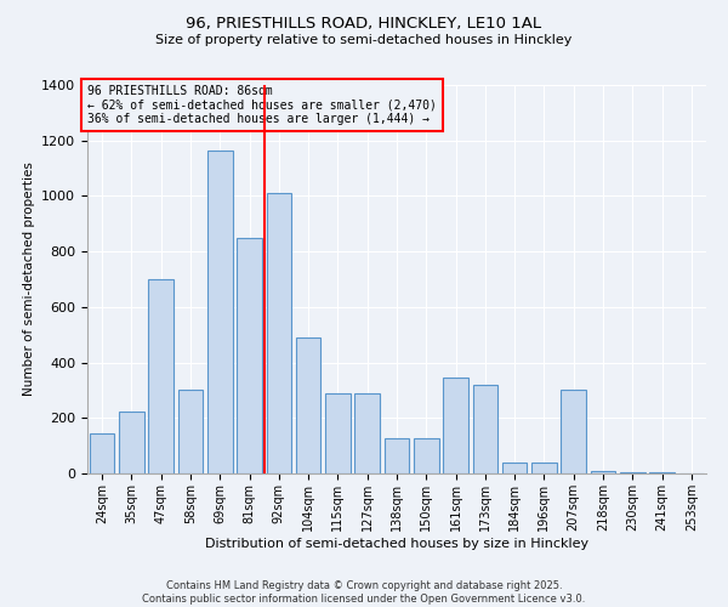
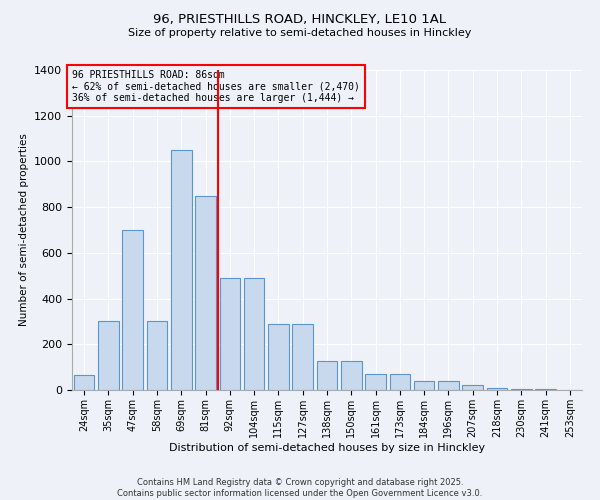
24sqm: 145 -> 65
35sqm: 225 -> 300
69sqm: 1165 -> 1050
92sqm: 1010 -> 490
161sqm: 345 -> 68
173sqm: 320 -> 68
207sqm: 300 -> 22
